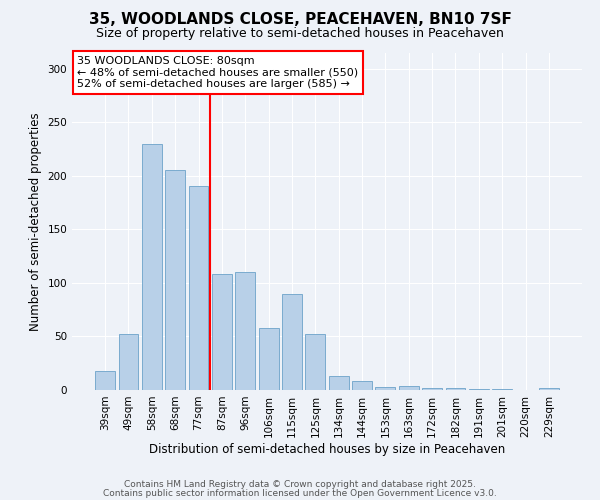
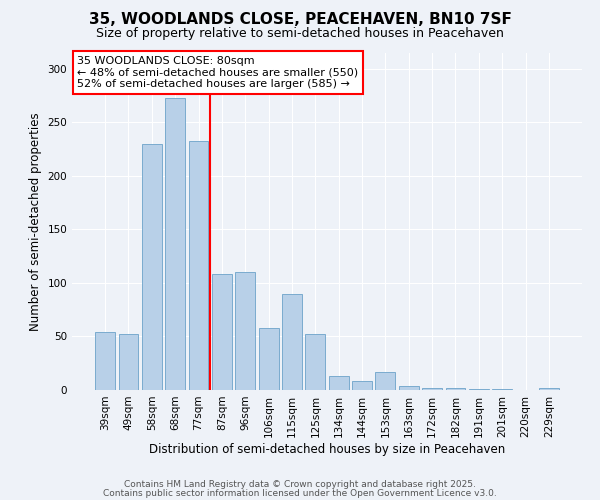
39sqm: 18 -> 54
68sqm: 205 -> 273
77sqm: 190 -> 232
153sqm: 3 -> 17
